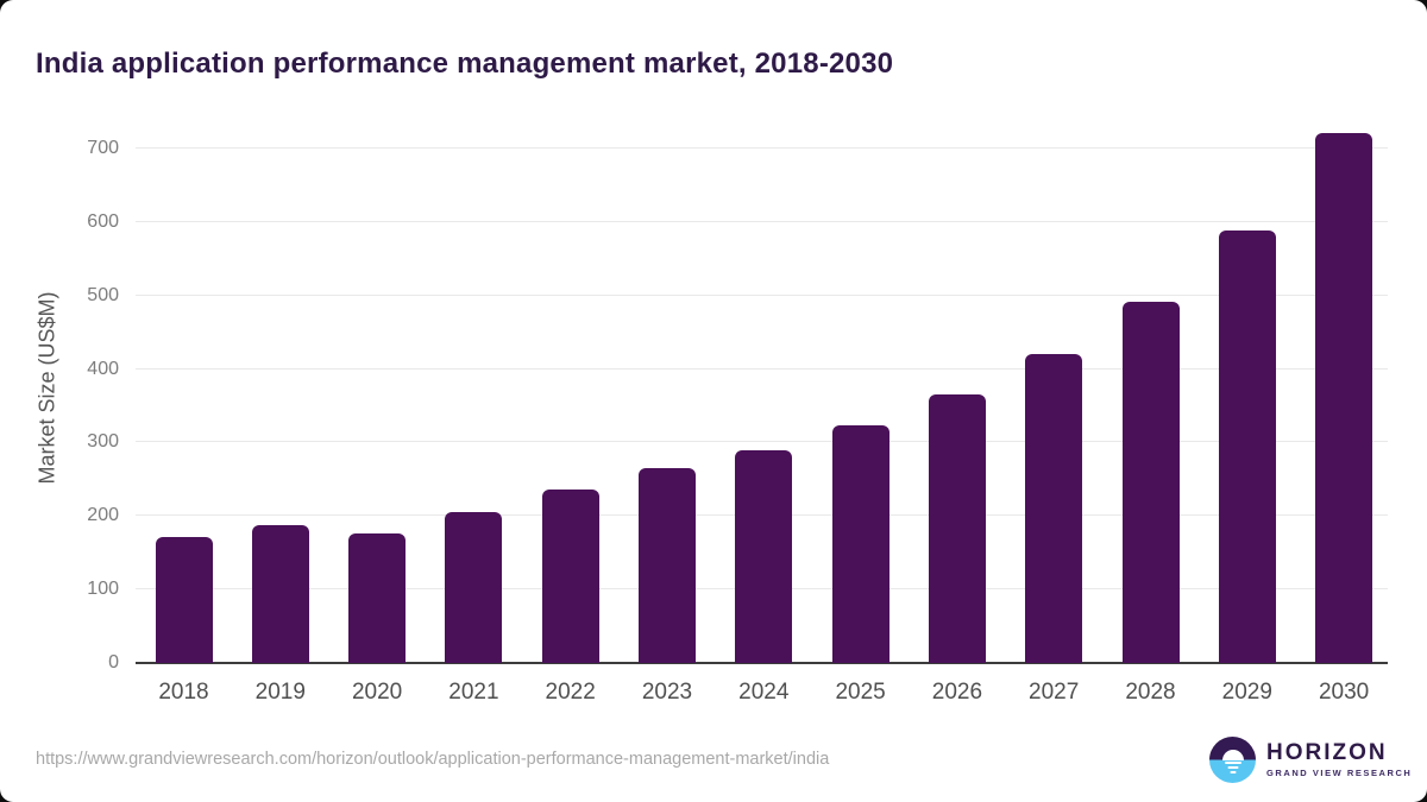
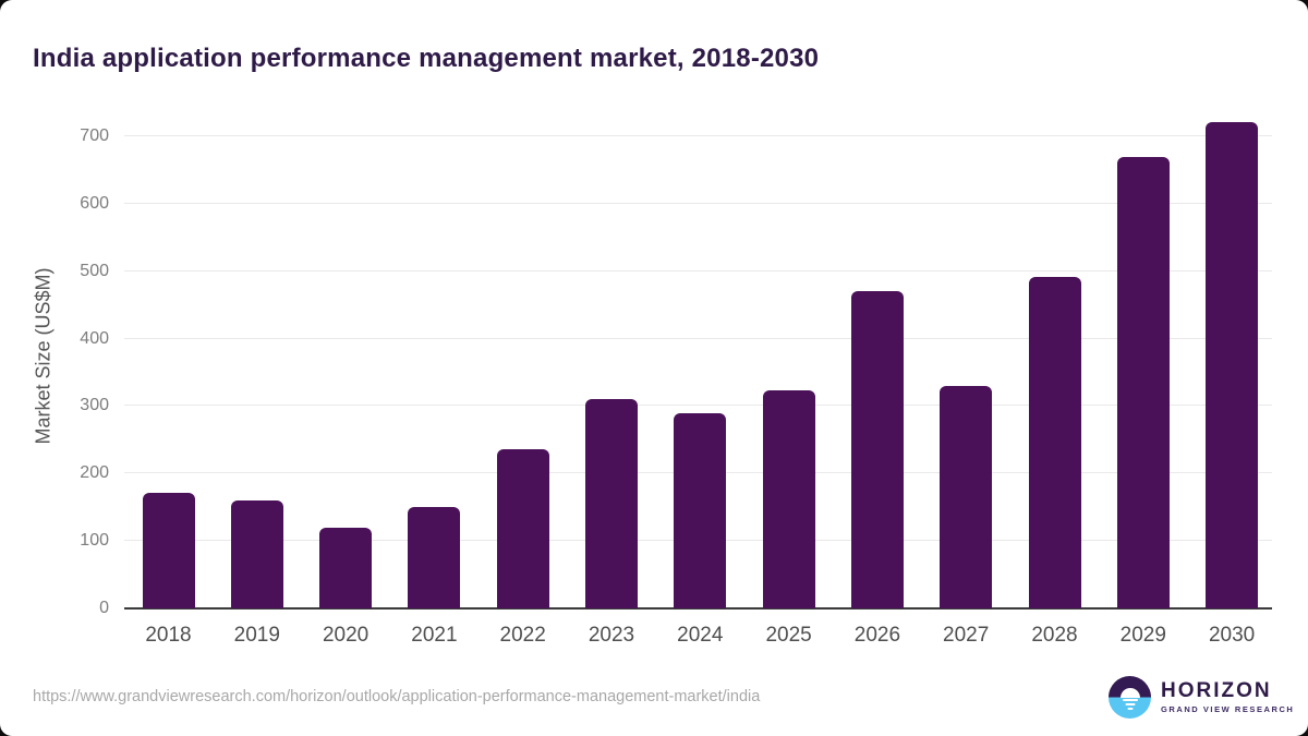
2019: 190 -> 160
2020: 180 -> 120
2021: 200 -> 150
2023: 260 -> 310
2026: 360 -> 470
2027: 420 -> 330
2029: 590 -> 670
